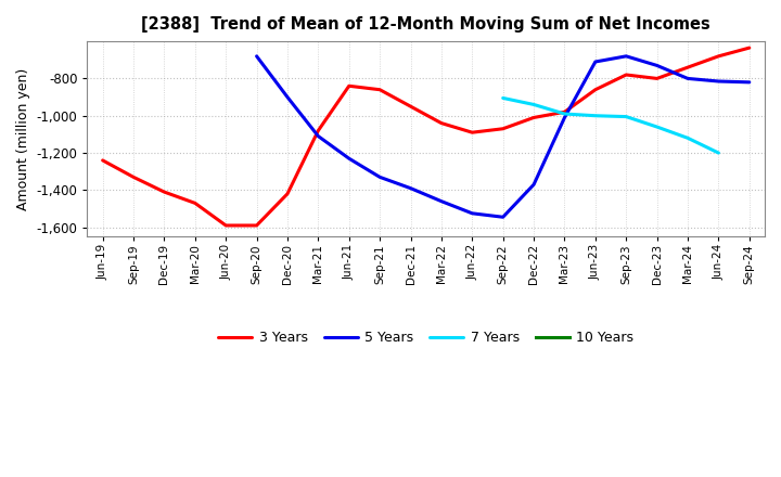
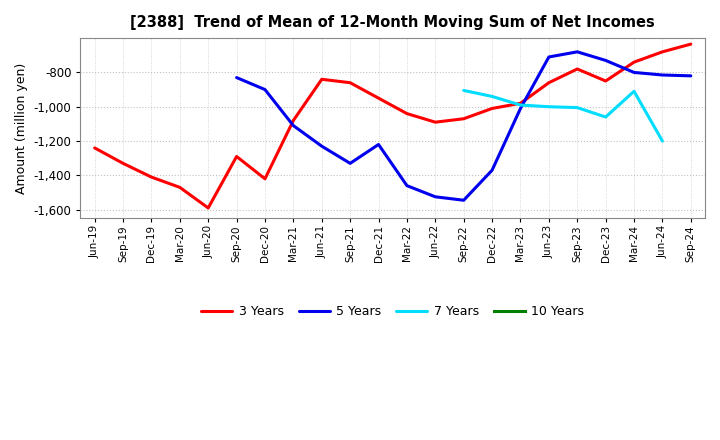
3 Years/Sep-20: -1,590 -> -1,290
5 Years/Sep-20: -680 -> -830
5 Years/Dec-21: -1,390 -> -1,220
3 Years/Dec-23: -800 -> -850
7 Years/Mar-24: -1,120 -> -910
